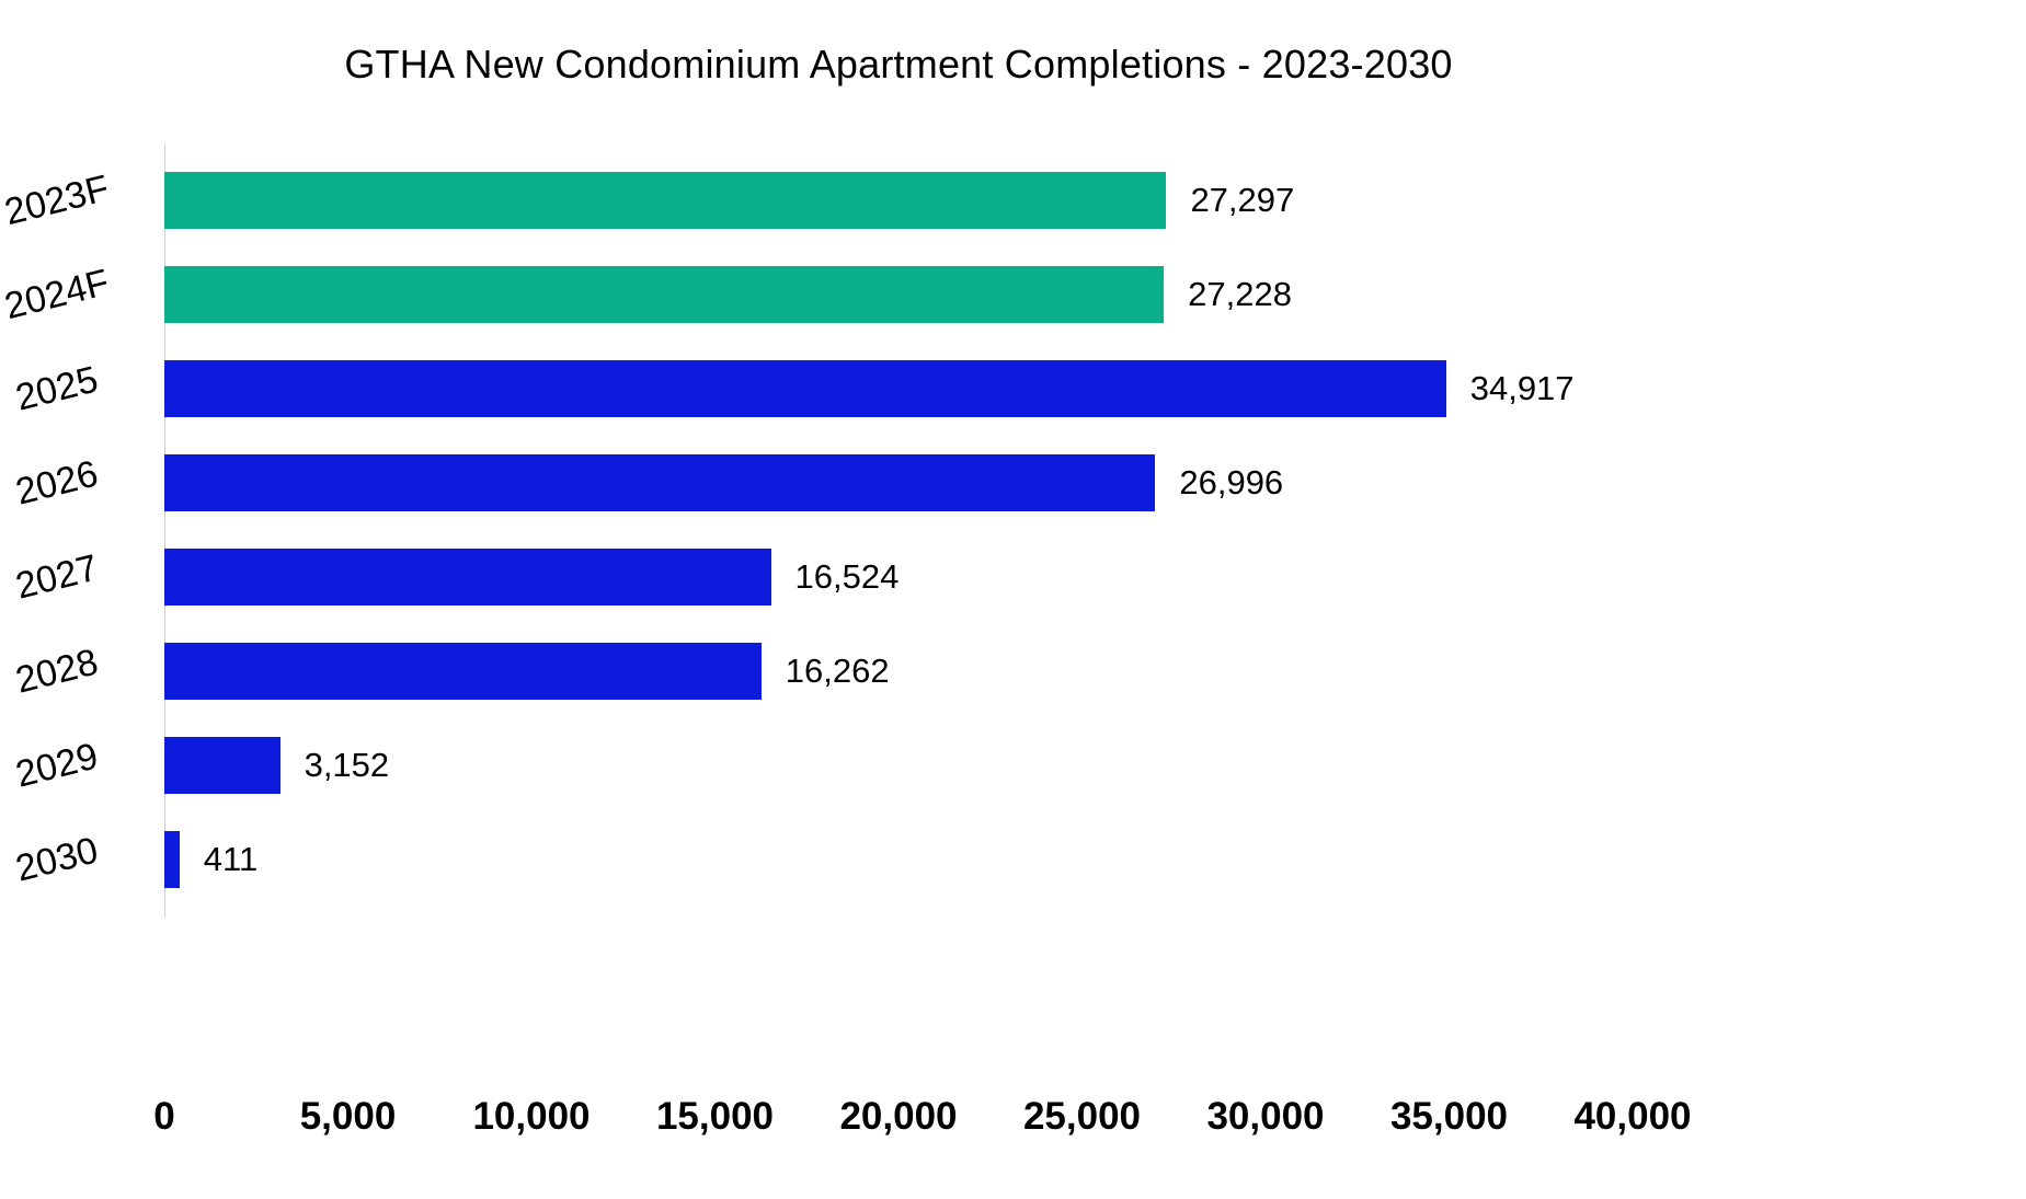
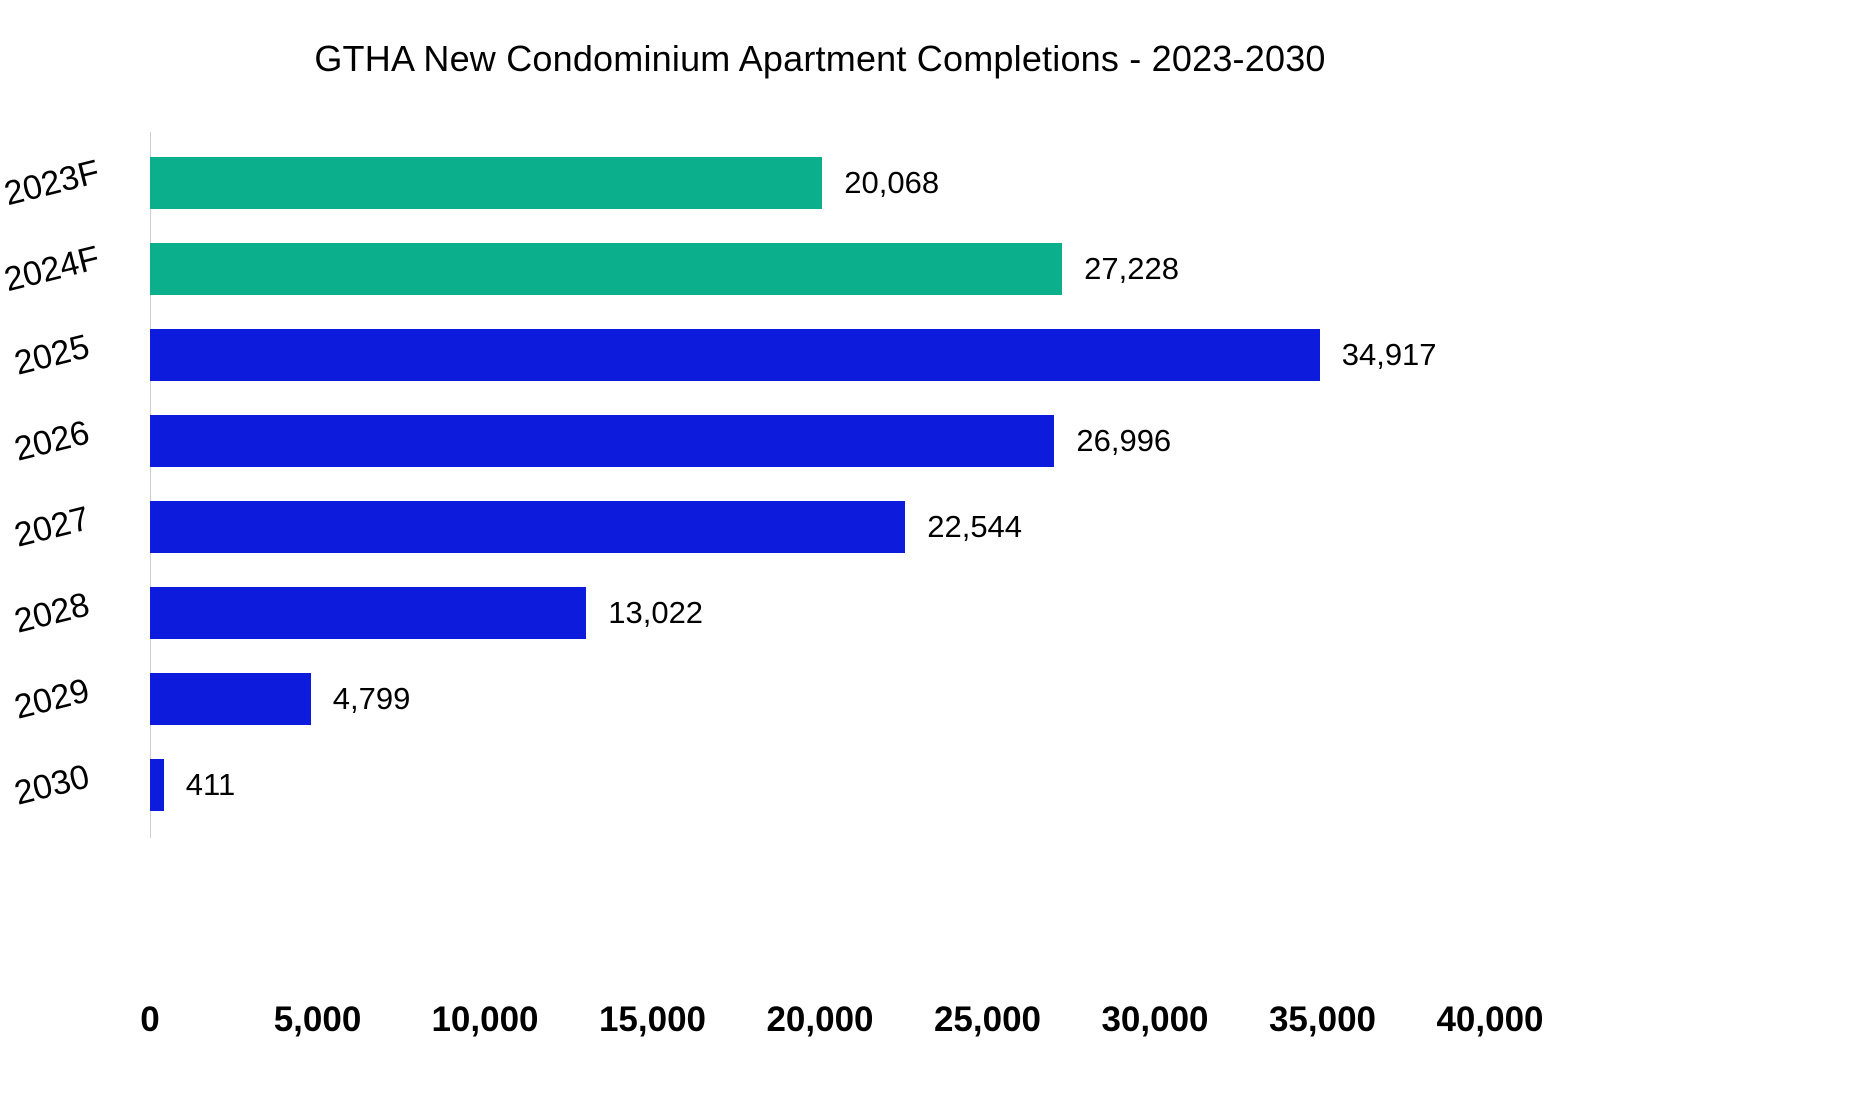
2023F: 27,297 -> 20,068
2027: 16,524 -> 22,544
2028: 16,262 -> 13,022
2029: 3,152 -> 4,799
